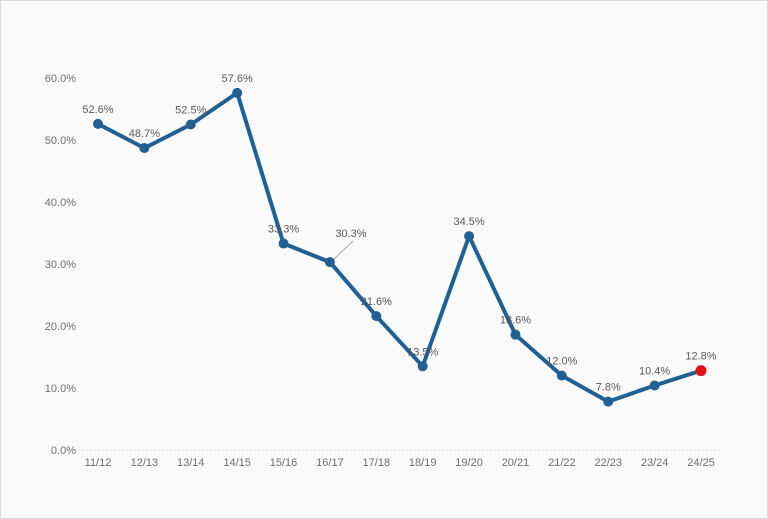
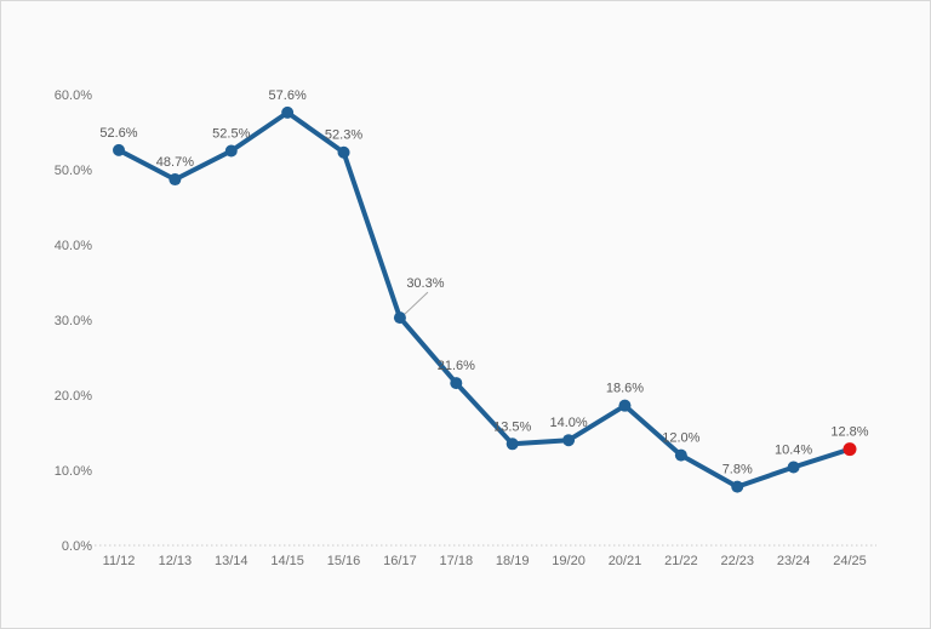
15/16: 33.3% -> 52.3%
19/20: 34.5% -> 14.0%
